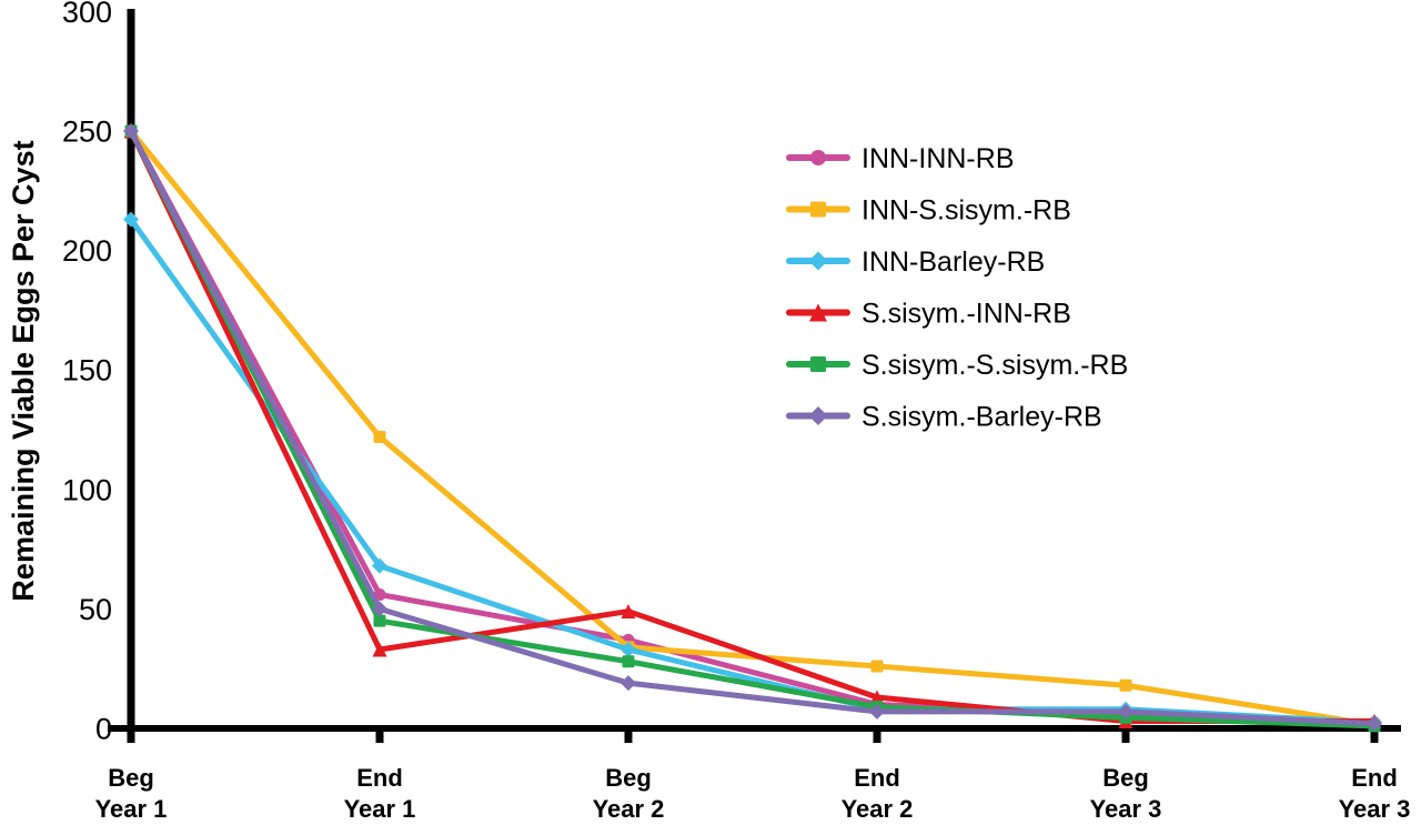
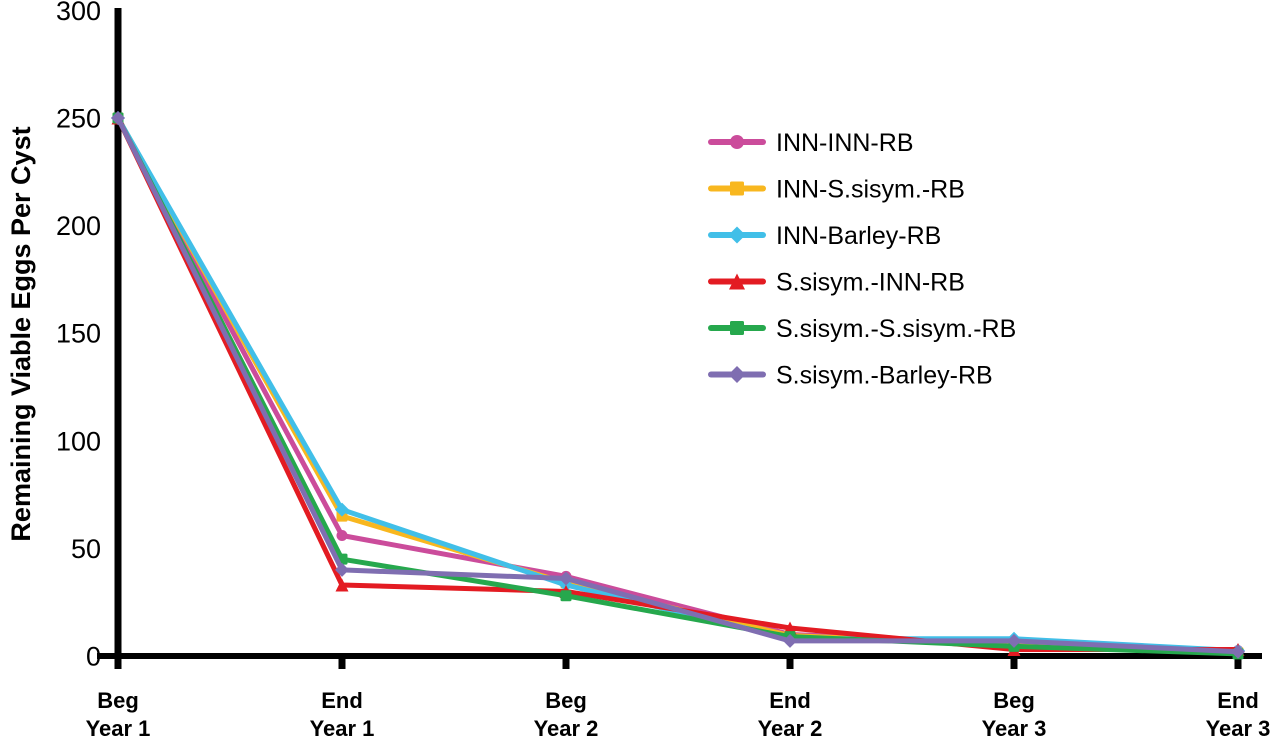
INN-Barley-RB/Beg Year 1: 213 -> 250
INN-S.sisym.-RB/End Year 1: 122 -> 65
S.sisym.-Barley-RB/End Year 1: 50 -> 40
S.sisym.-INN-RB/Beg Year 2: 49 -> 30
S.sisym.-Barley-RB/Beg Year 2: 19 -> 36
INN-S.sisym.-RB/End Year 2: 26 -> 10
INN-S.sisym.-RB/Beg Year 3: 18 -> 5
